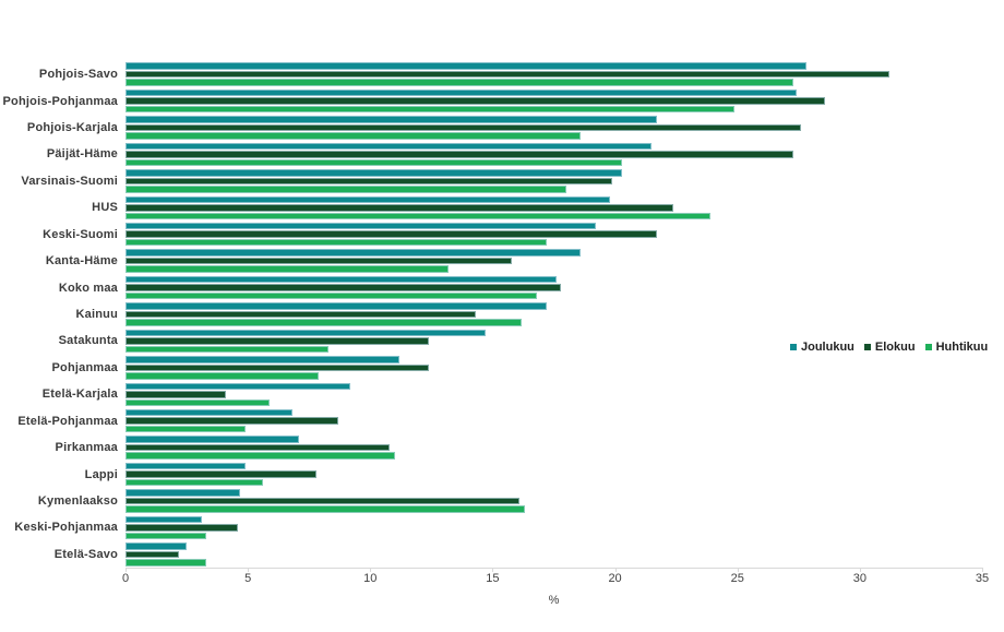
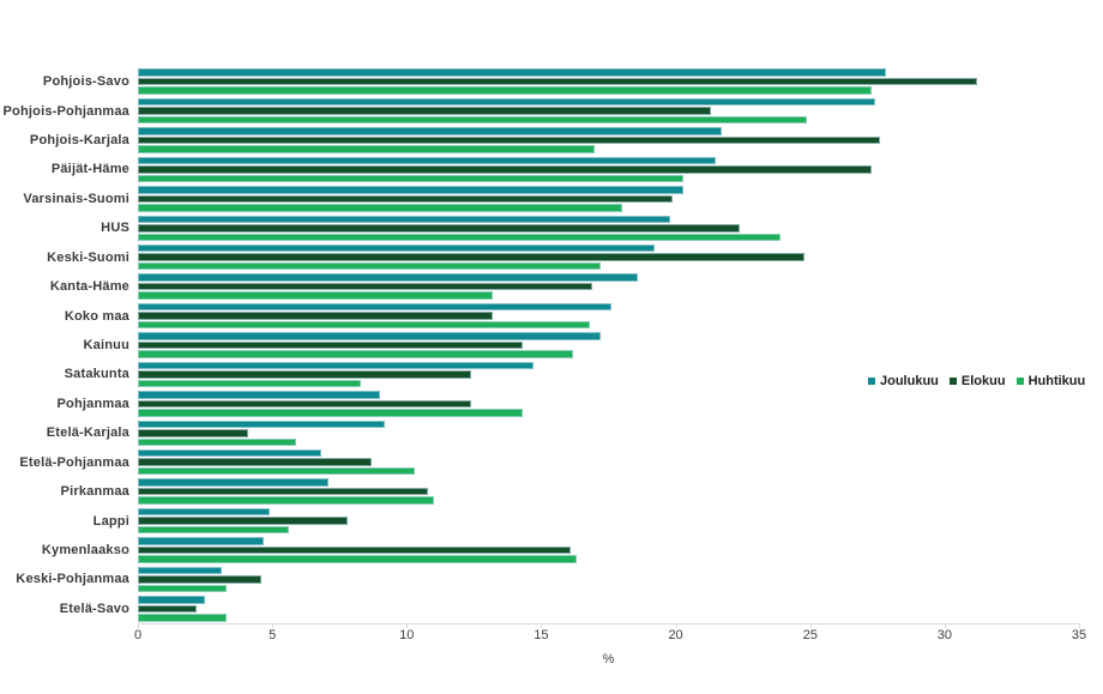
Elokuu/Pohjois-Pohjanmaa: 28.6 -> 21.3
Huhtikuu/Pohjois-Karjala: 18.6 -> 17.0
Elokuu/Keski-Suomi: 21.7 -> 24.8
Elokuu/Kanta-Häme: 15.8 -> 16.9
Elokuu/Koko maa: 17.8 -> 13.2
Joulukuu/Pohjanmaa: 11.2 -> 9.0
Huhtikuu/Pohjanmaa: 7.9 -> 14.3
Huhtikuu/Etelä-Pohjanmaa: 4.9 -> 10.3
